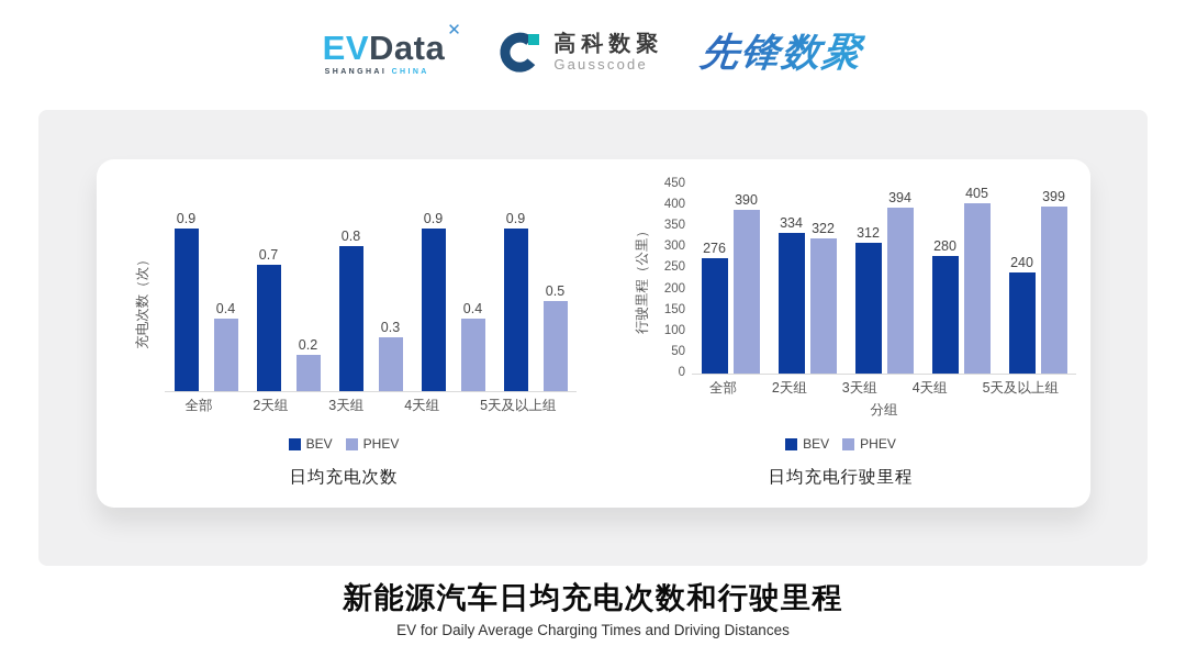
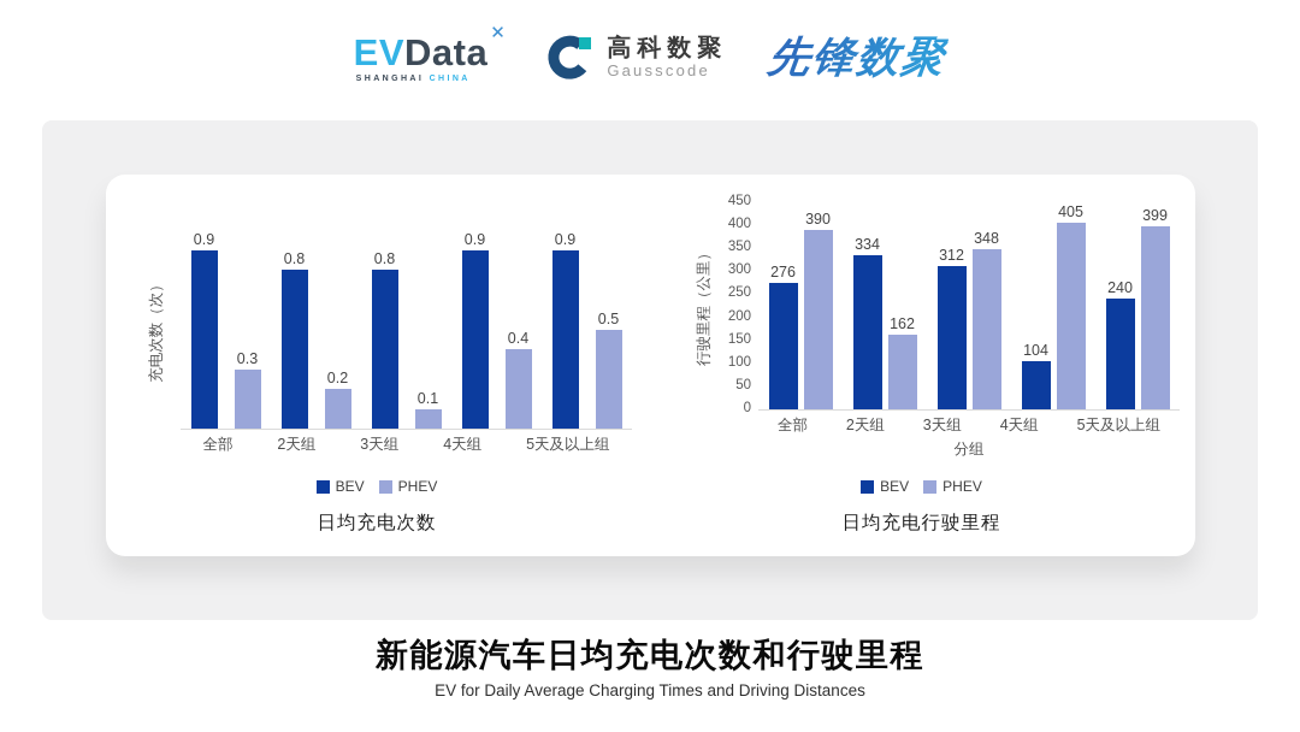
日均充电次数/PHEV/全部: 0.4 -> 0.3
日均充电次数/BEV/2天组: 0.7 -> 0.8
日均充电次数/PHEV/3天组: 0.3 -> 0.1
日均充电行驶里程/PHEV/2天组: 322 -> 162
日均充电行驶里程/PHEV/3天组: 394 -> 348
日均充电行驶里程/BEV/4天组: 280 -> 104
